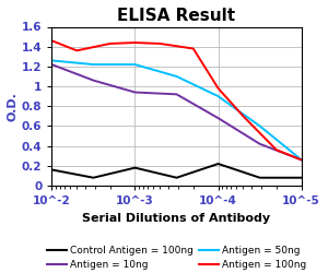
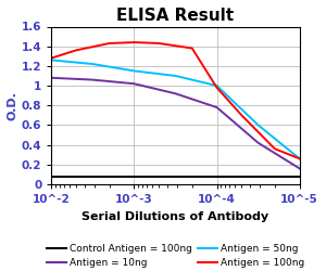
Control Antigen = 100ng/10^-2: 0.16 -> 0.08
Antigen = 10ng/10^-2: 1.22 -> 1.08
Antigen = 100ng/10^-2: 1.46 -> 1.28
Control Antigen = 100ng/10^-3: 0.18 -> 0.08
Antigen = 10ng/10^-3: 0.94 -> 1.02
Antigen = 50ng/10^-3: 1.22 -> 1.15
Control Antigen = 100ng/10^-4: 0.22 -> 0.08
Antigen = 10ng/10^-4: 0.68 -> 0.78
Antigen = 50ng/10^-4: 0.90 -> 1.00
Antigen = 10ng/10^-5: 0.26 -> 0.16
